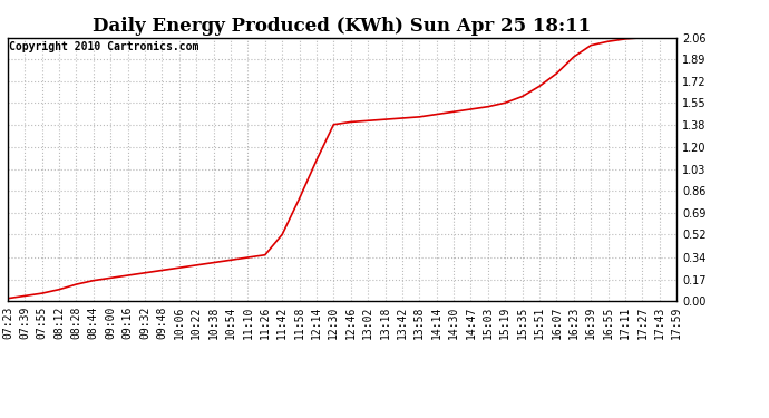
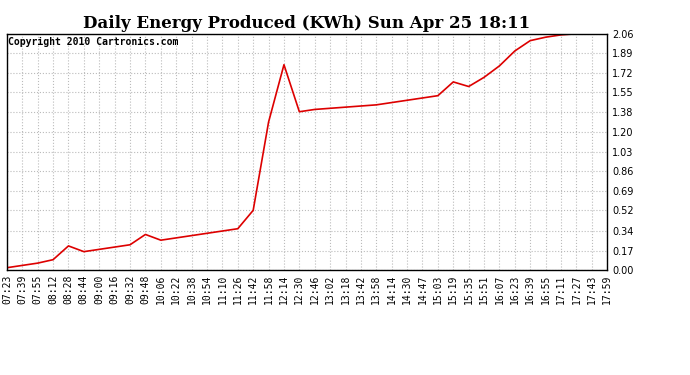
08:28: 0.13 -> 0.21
09:48: 0.24 -> 0.31
11:58: 0.80 -> 1.29
12:14: 1.10 -> 1.79
15:19: 1.55 -> 1.64
